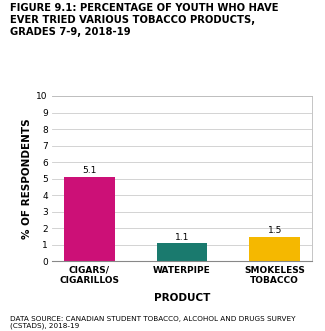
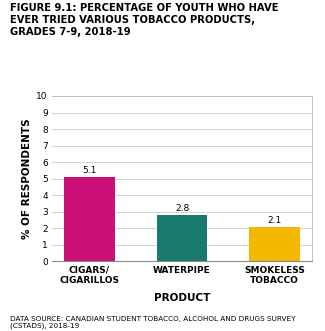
WATERPIPE: 1.1 -> 2.8
SMOKELESS TOBACCO: 1.5 -> 2.1
